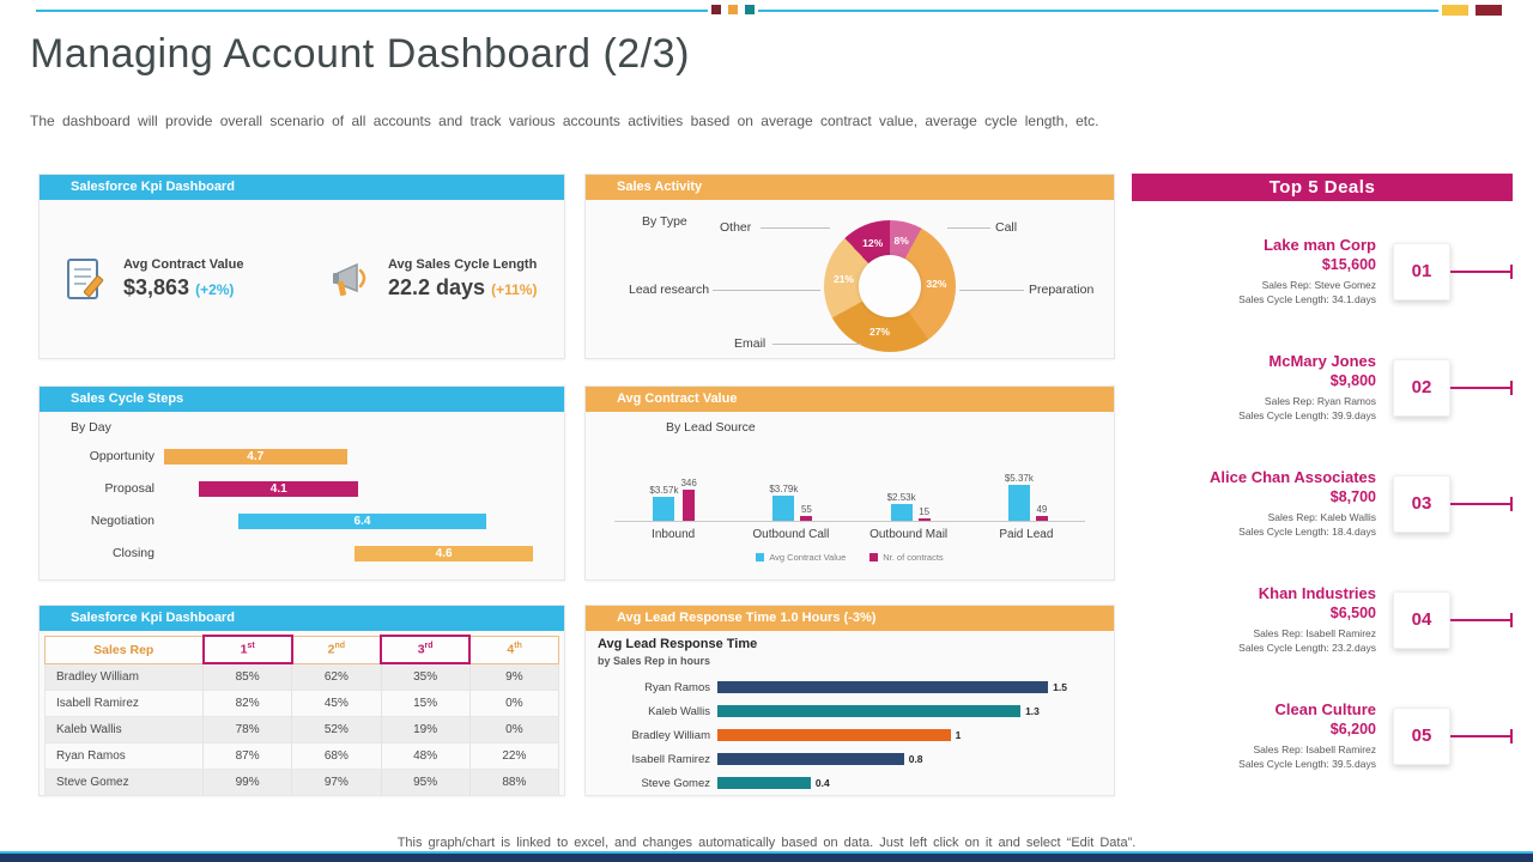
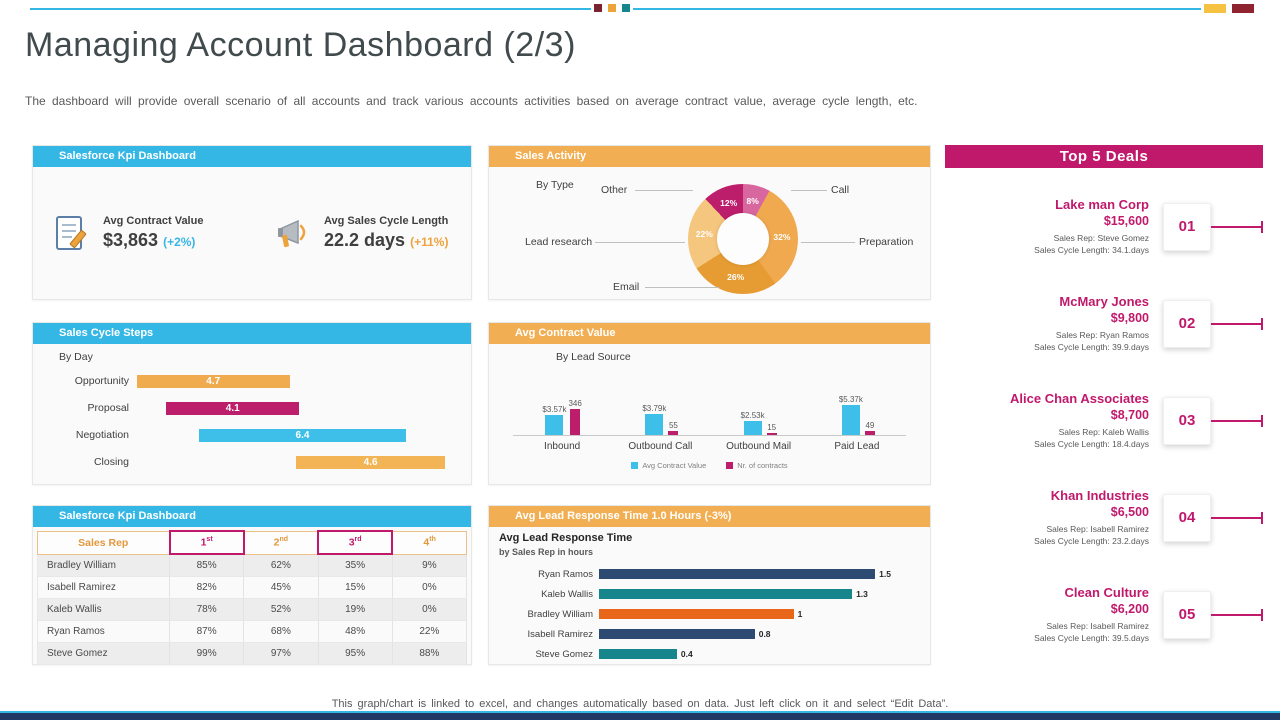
Sales Activity/Email: 27% -> 26%
Sales Activity/Lead research: 21% -> 22%
